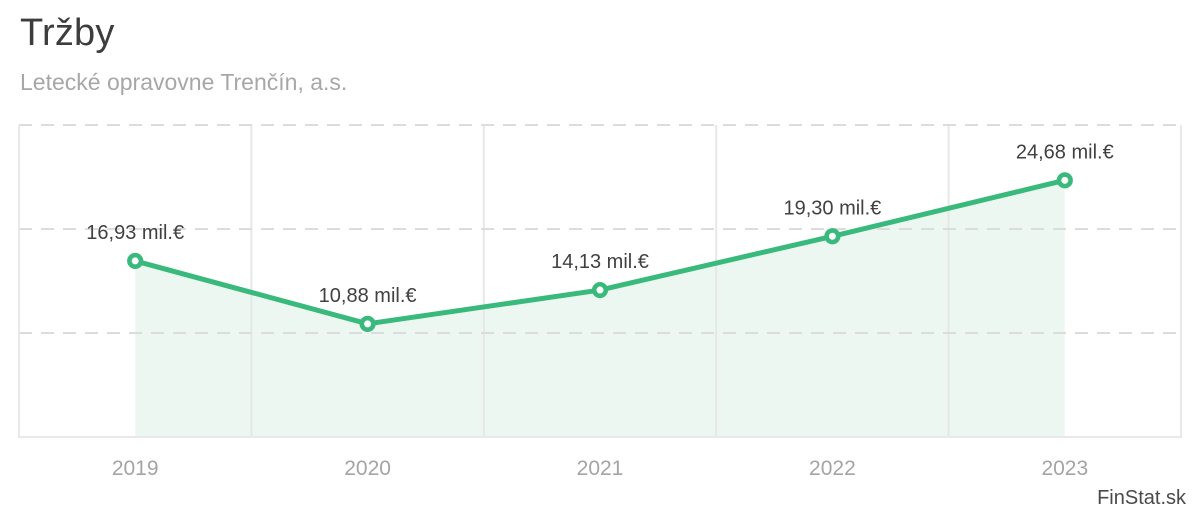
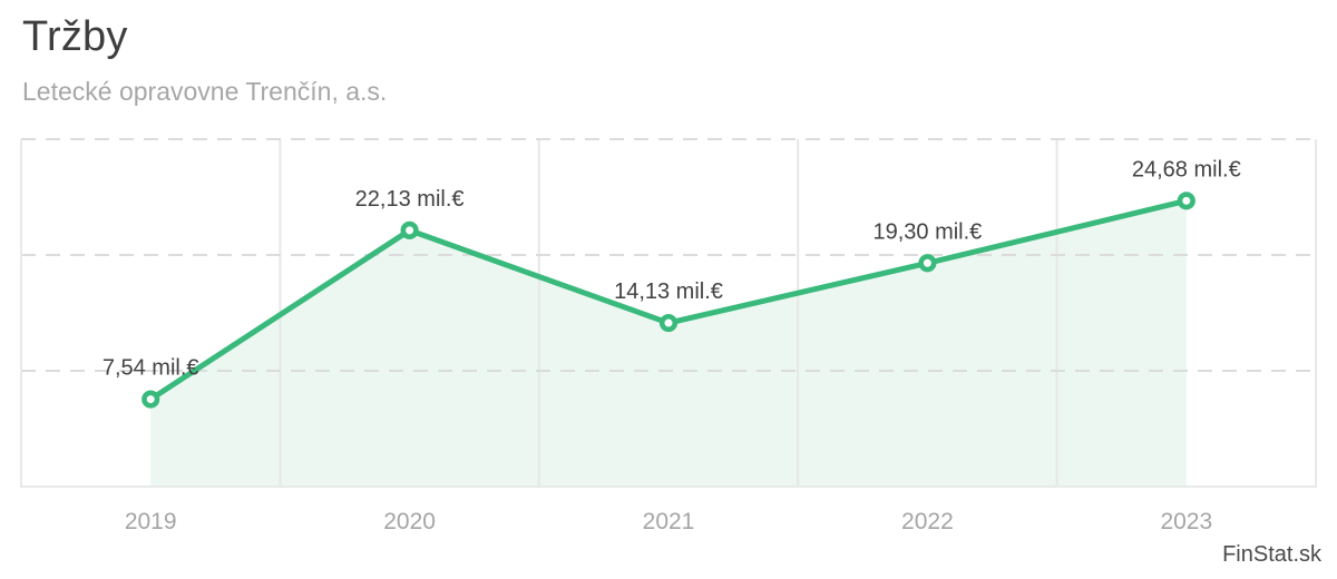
2019: 16,93 -> 7,54
2020: 10,88 -> 22,13
